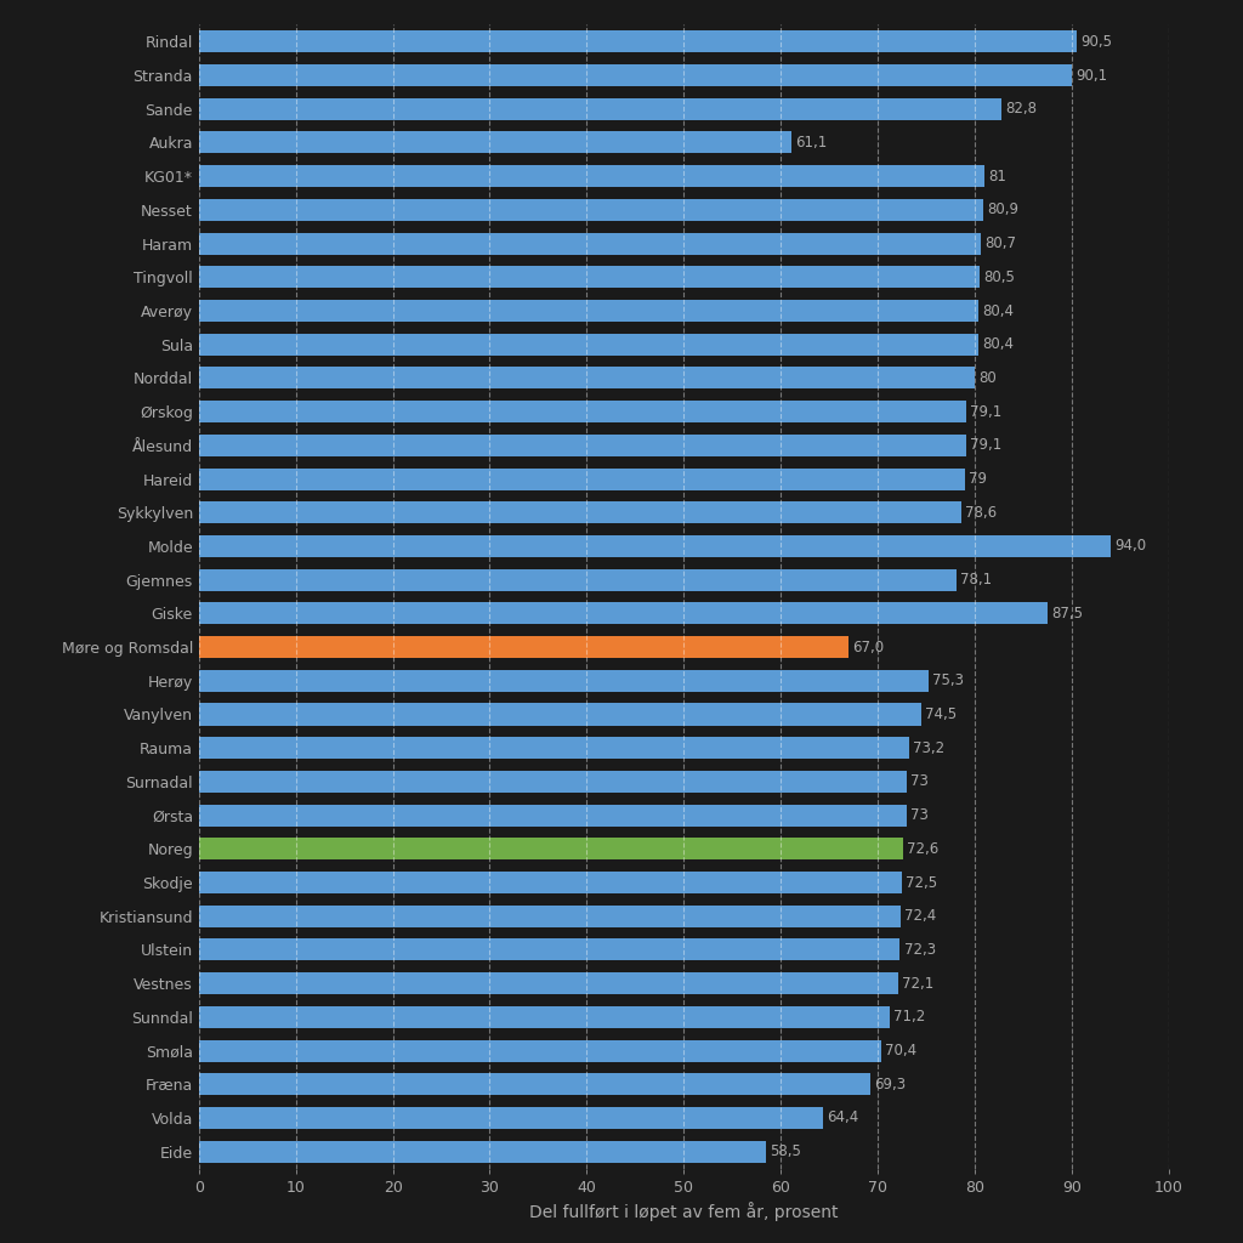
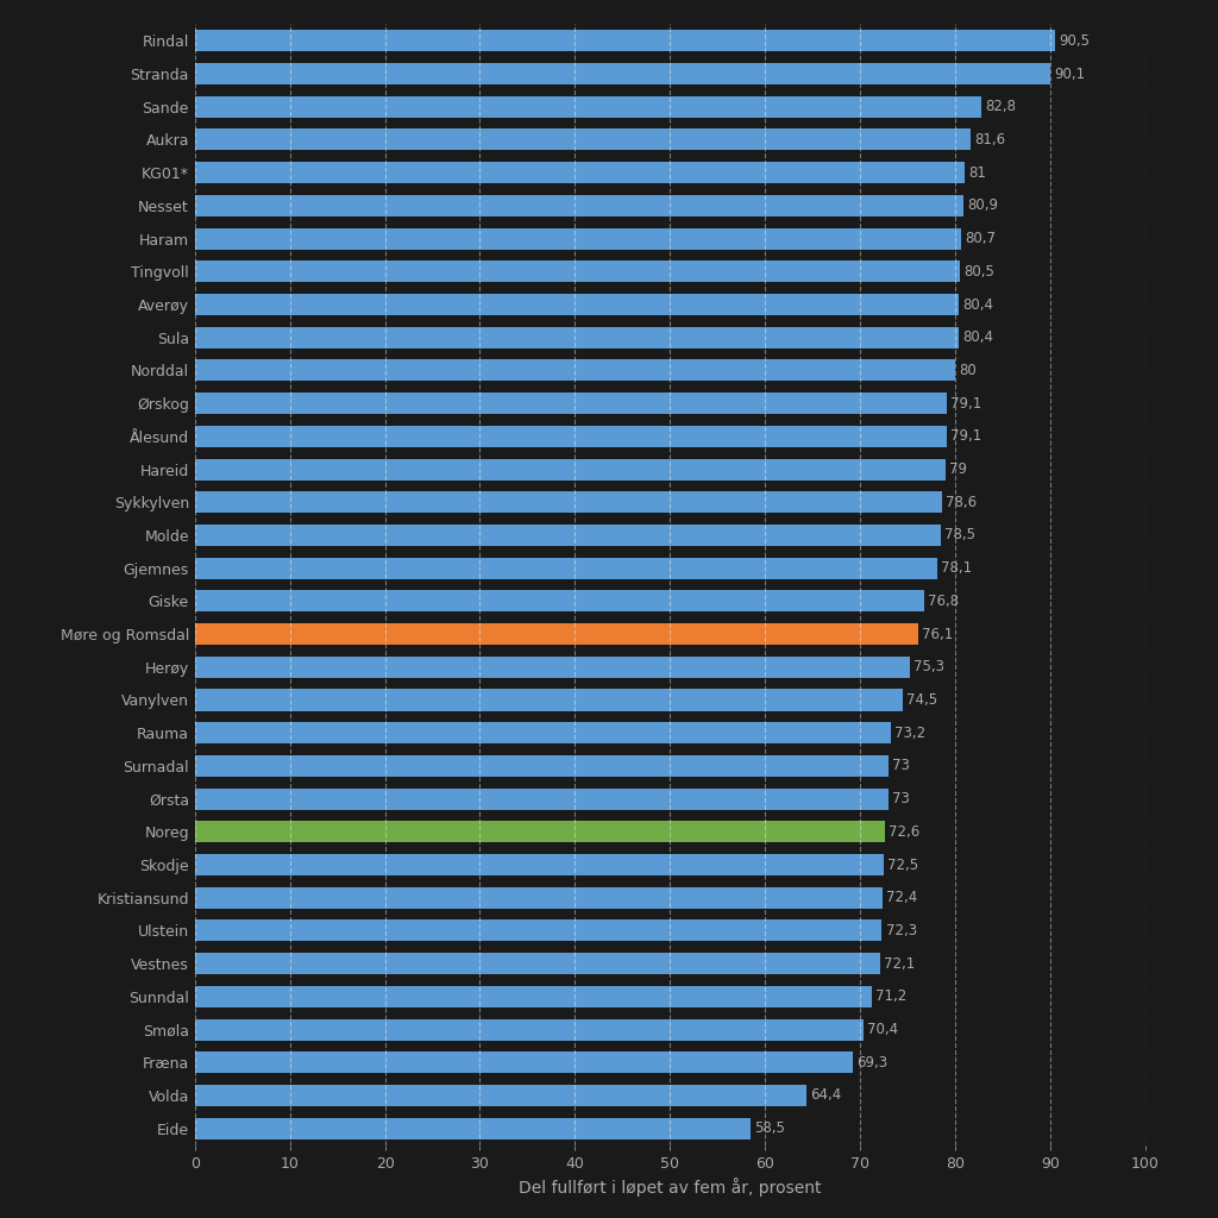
Aukra: 61,1 -> 81,6
Molde: 94,0 -> 78,5
Giske: 87,5 -> 76,8
Møre og Romsdal: 67,0 -> 76,1
